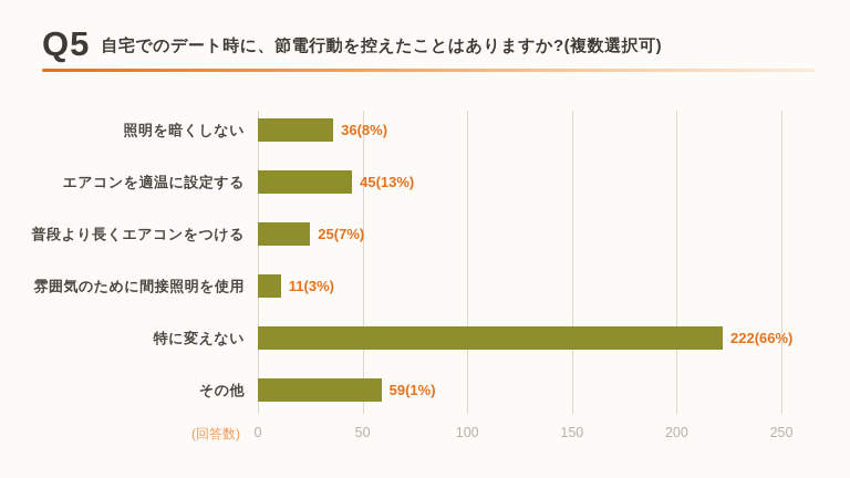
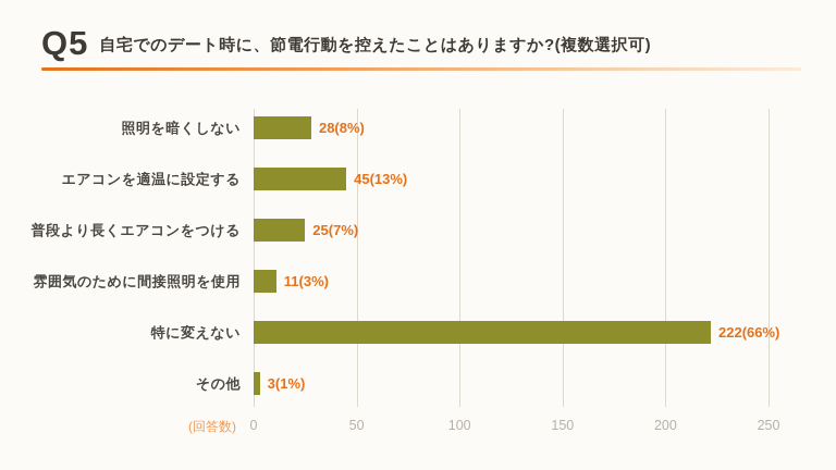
照明を暗くしない: 36 -> 28
その他: 59 -> 3
